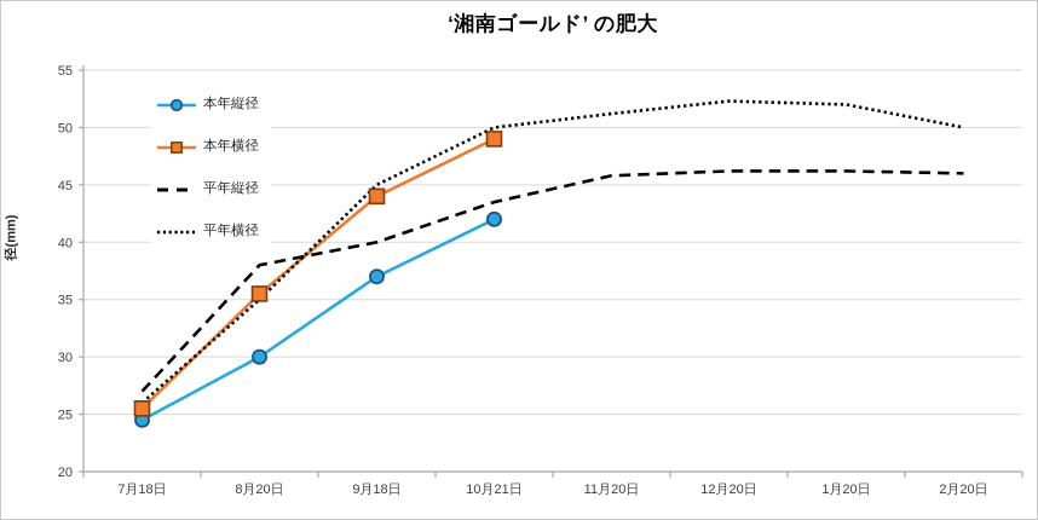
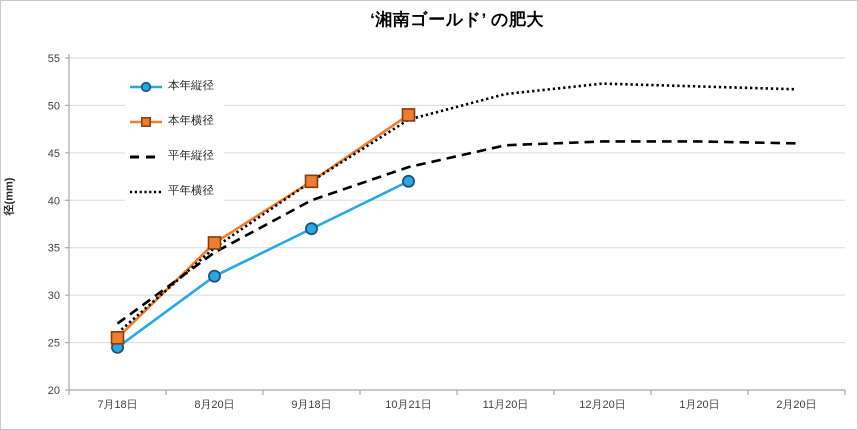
本年縦径/8月20日: 30 -> 32
平年縦径/8月20日: 38 -> 34
本年横径/9月18日: 44 -> 42
平年横径/9月18日: 45 -> 42
平年横径/10月21日: 50 -> 48
平年横径/2月20日: 50 -> 52
